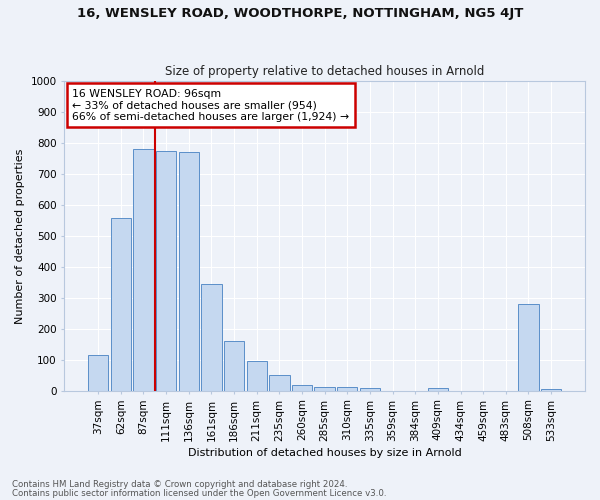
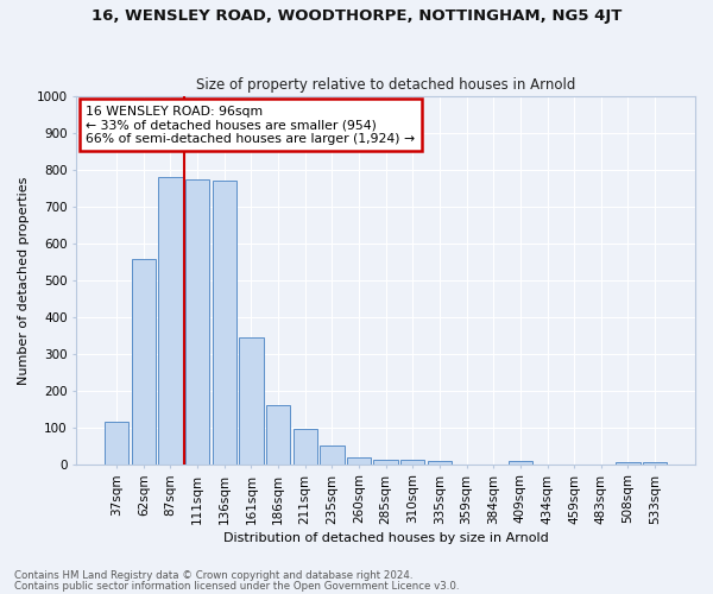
508sqm: 280 -> 7
